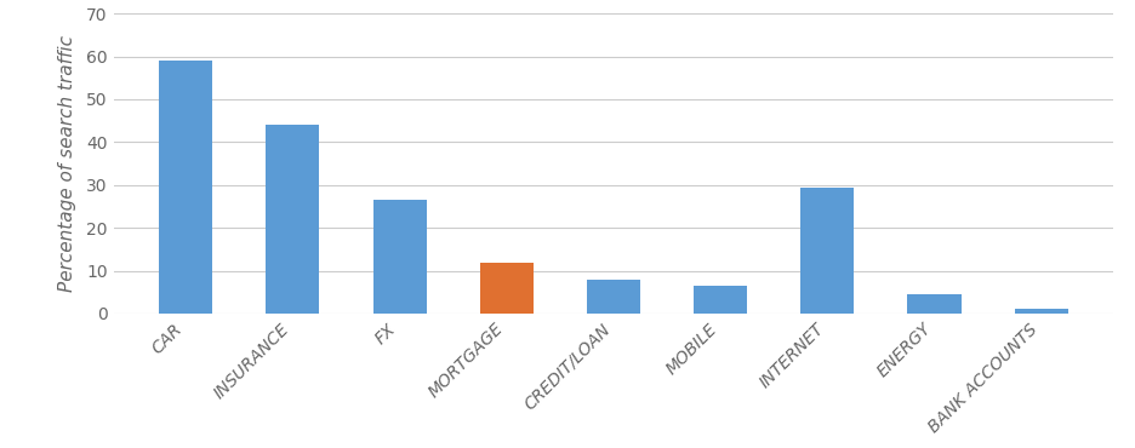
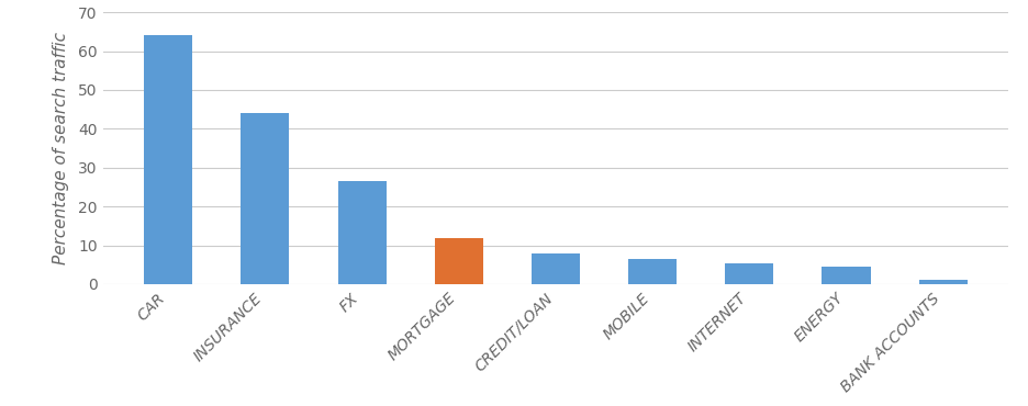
CAR: 59.0 -> 64.0
INTERNET: 29.5 -> 5.5
